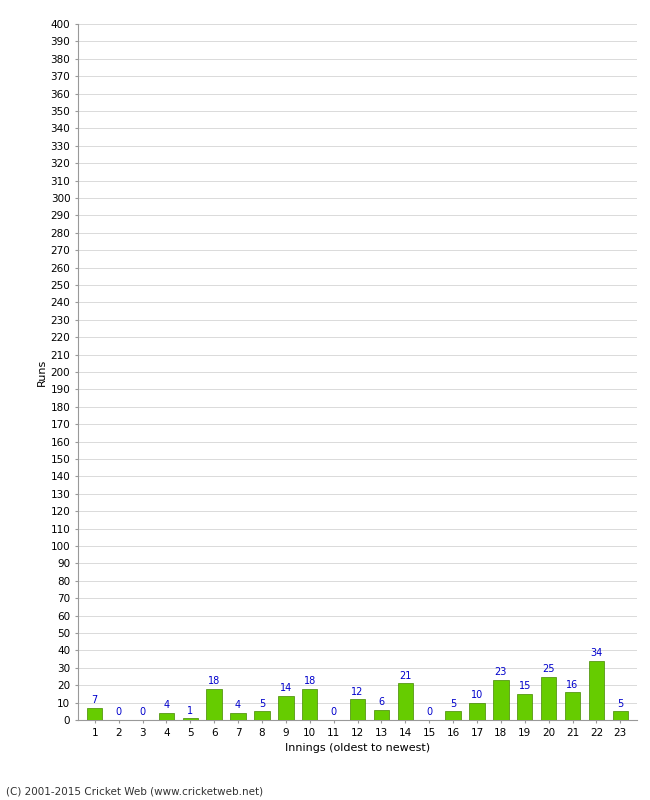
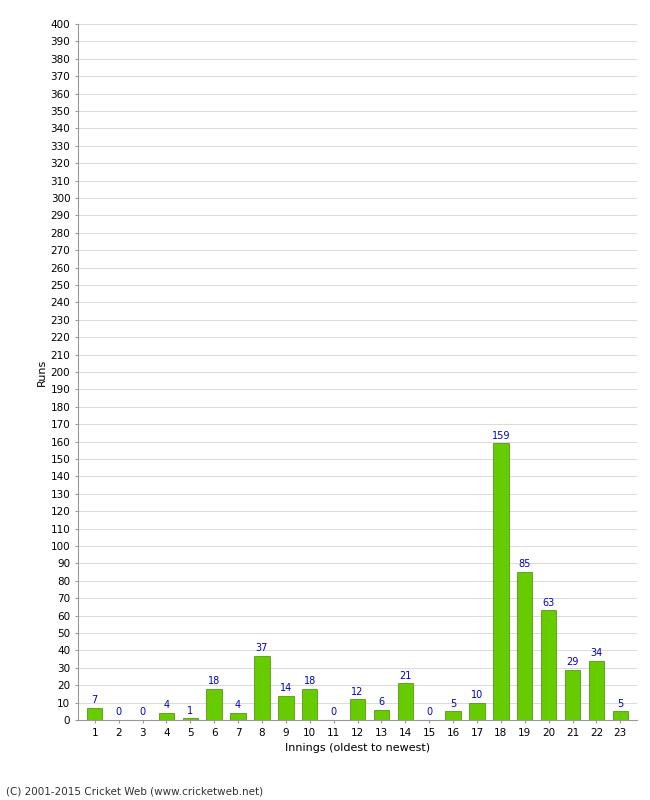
8: 5 -> 37
18: 23 -> 159
19: 15 -> 85
20: 25 -> 63
21: 16 -> 29
